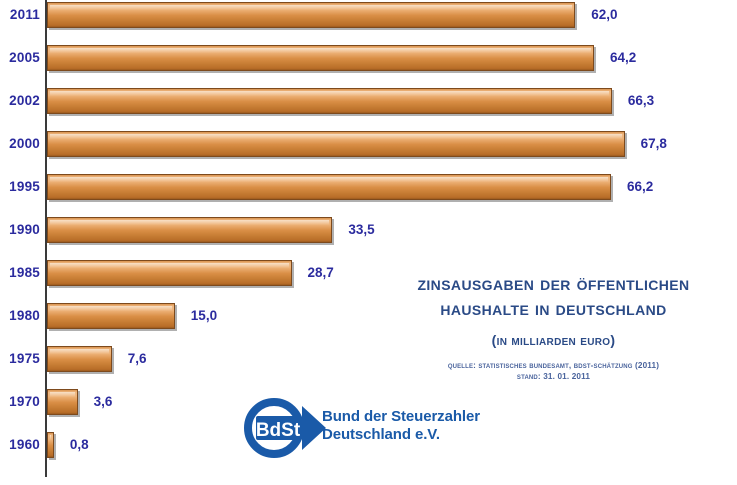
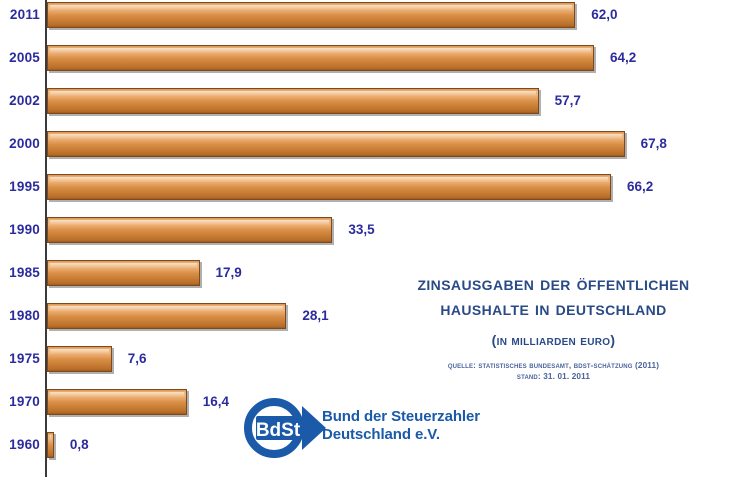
2002: 66,3 -> 57,7
1985: 28,7 -> 17,9
1980: 15,0 -> 28,1
1970: 3,6 -> 16,4
